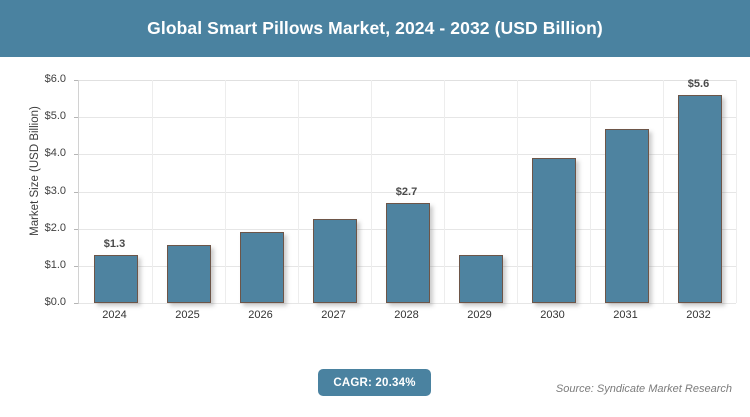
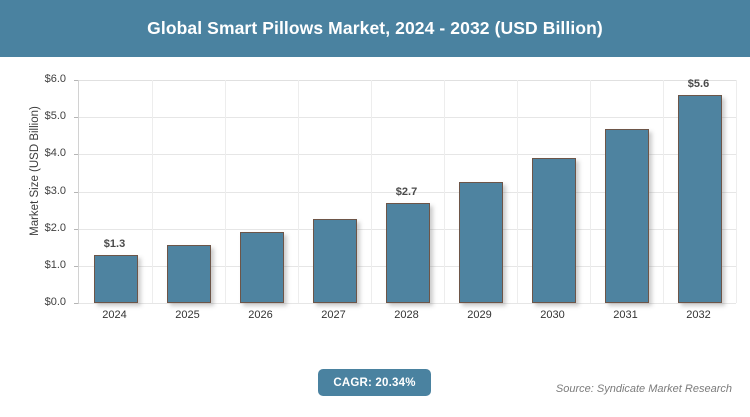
2029: $1.3 -> $3.2
